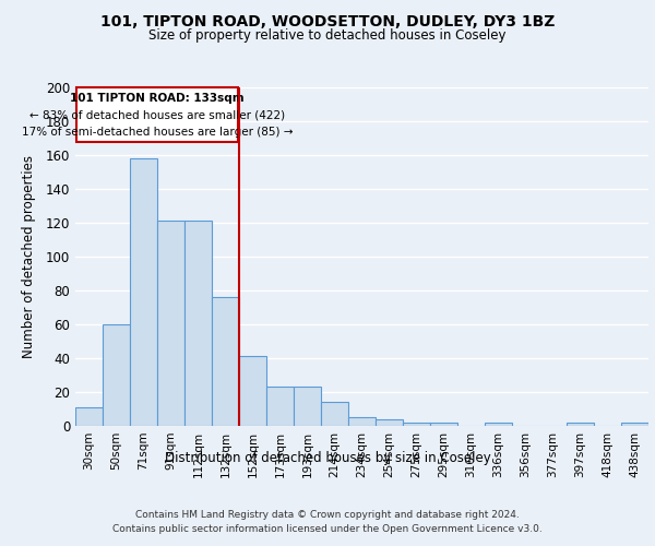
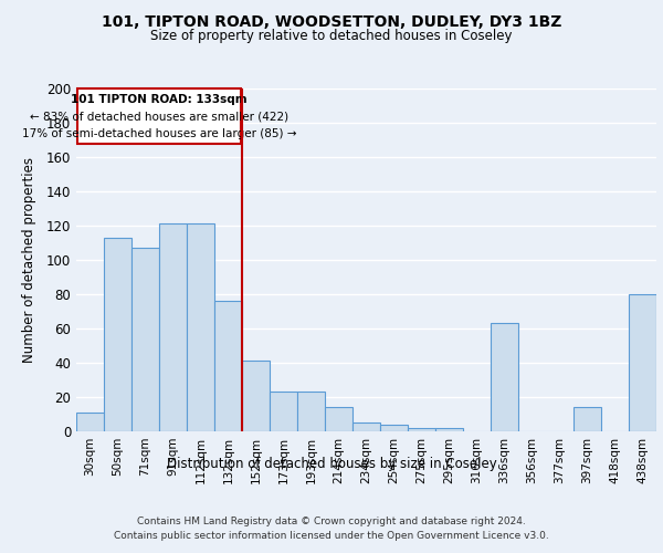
50sqm: 60 -> 113
71sqm: 158 -> 107
336sqm: 2 -> 63
397sqm: 2 -> 14
438sqm: 2 -> 80
